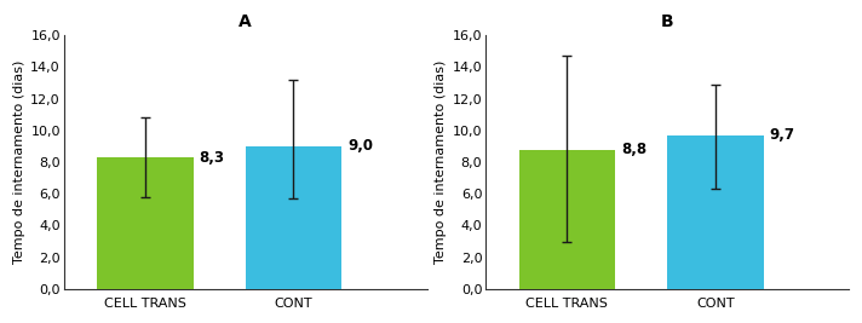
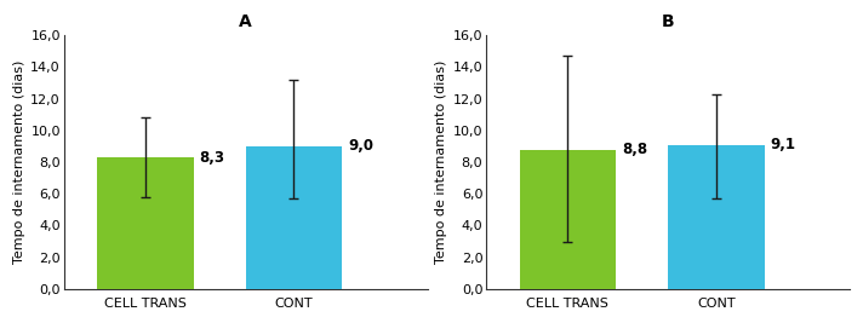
B/CONT: 9,7 -> 9,1
